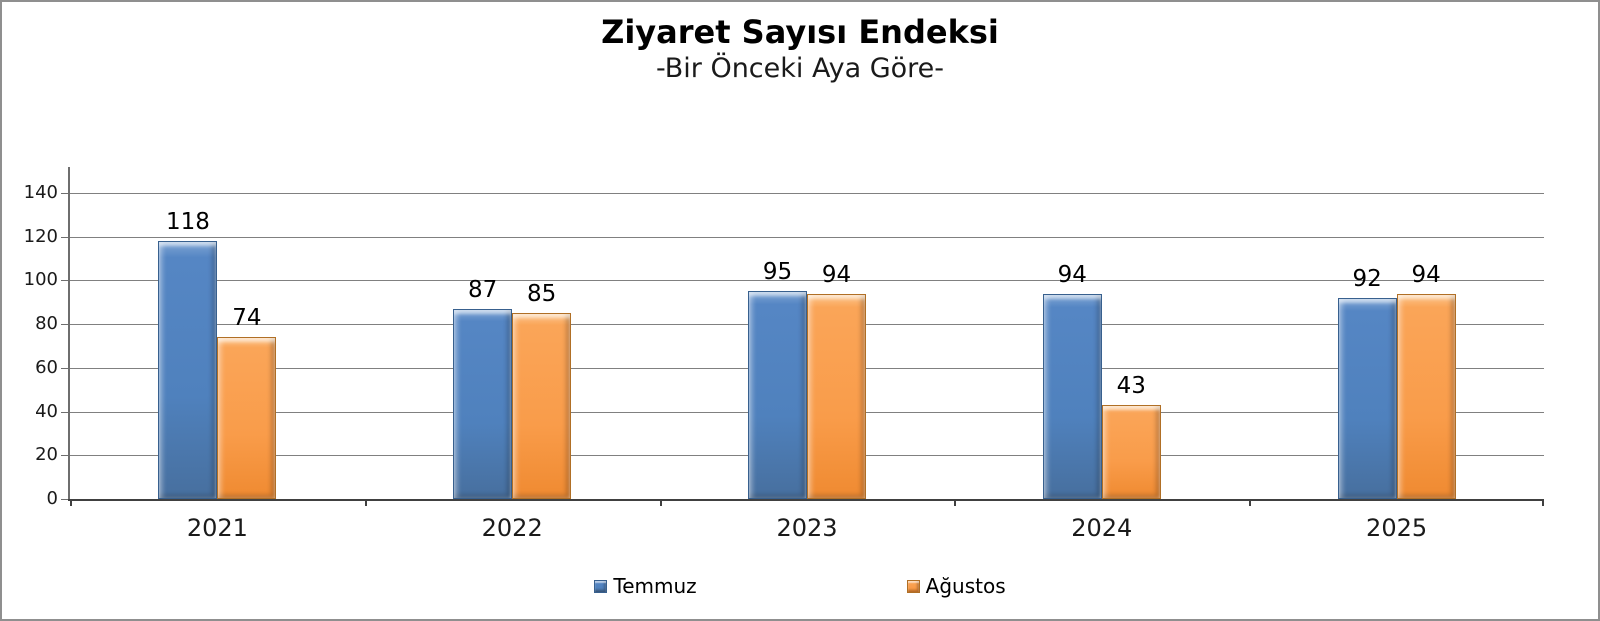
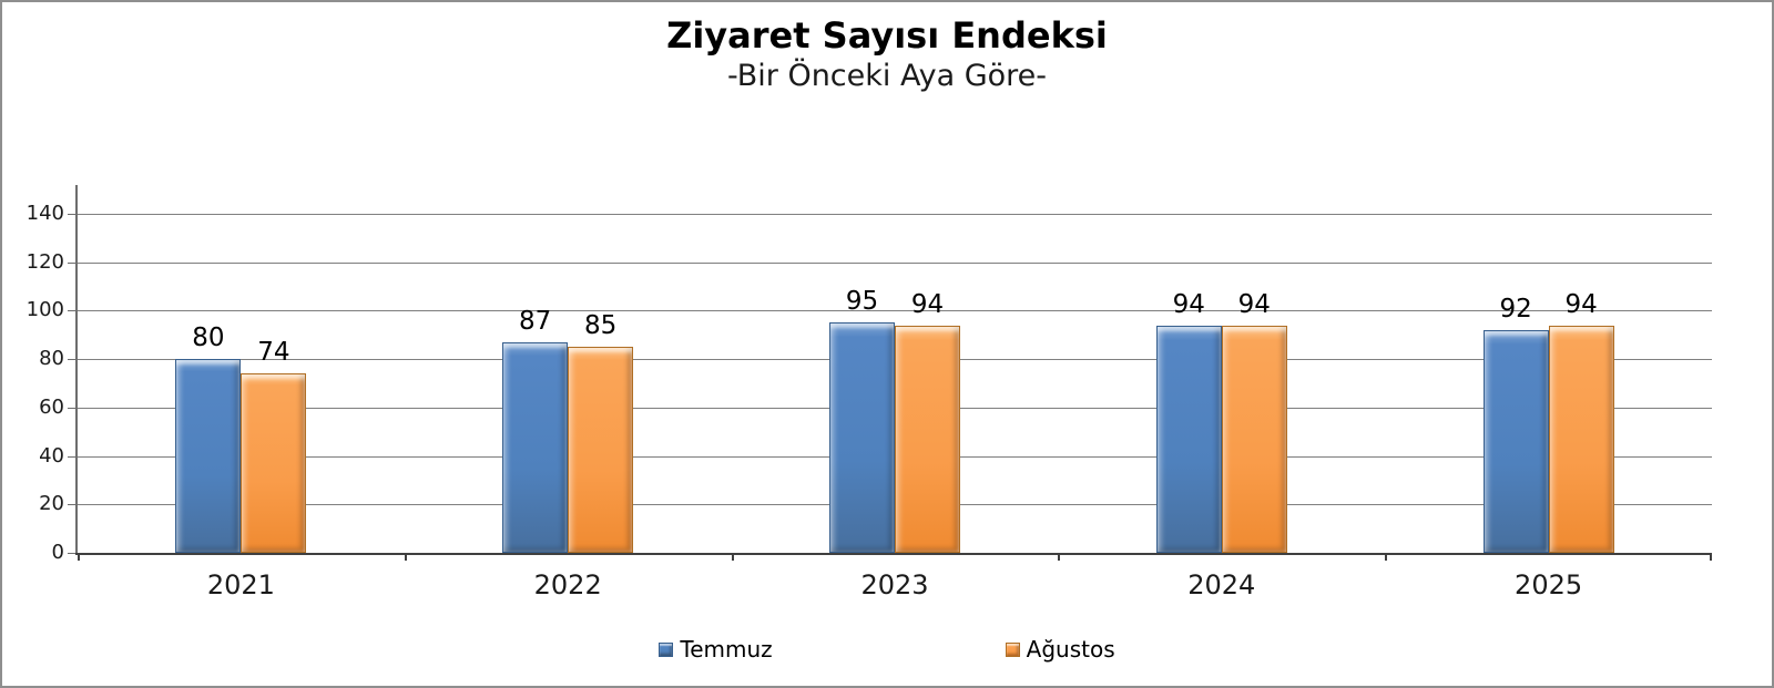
Temmuz/2021: 118 -> 80
Ağustos/2024: 43 -> 94
